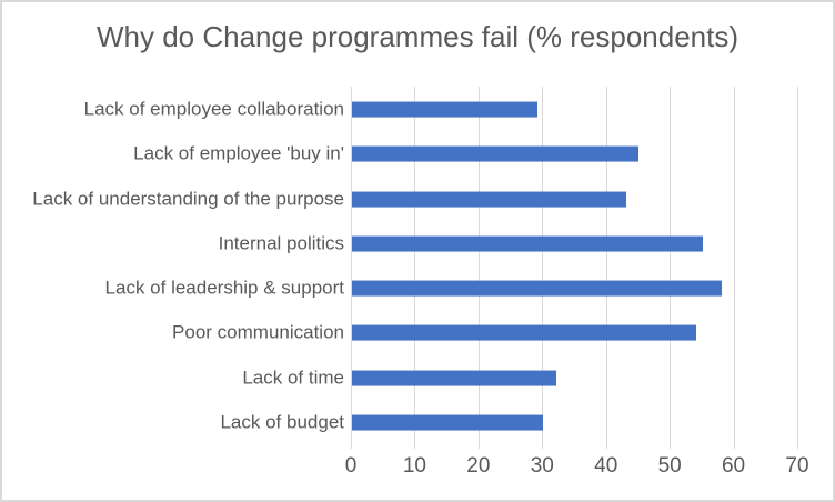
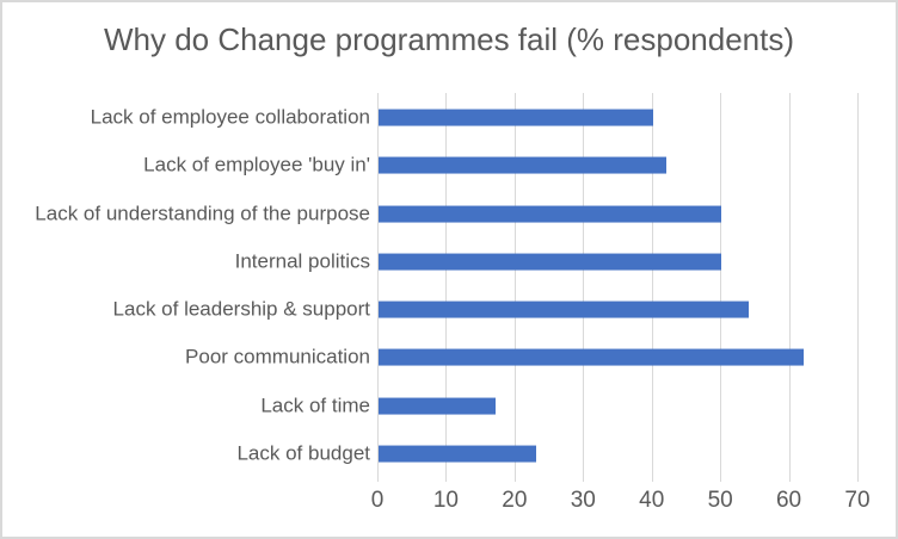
Lack of employee collaboration: 29 -> 40
Lack of employee 'buy in': 45 -> 42
Lack of understanding of the purpose: 43 -> 50
Internal politics: 55 -> 50
Lack of leadership & support: 58 -> 54
Poor communication: 54 -> 62
Lack of time: 32 -> 17
Lack of budget: 30 -> 23
